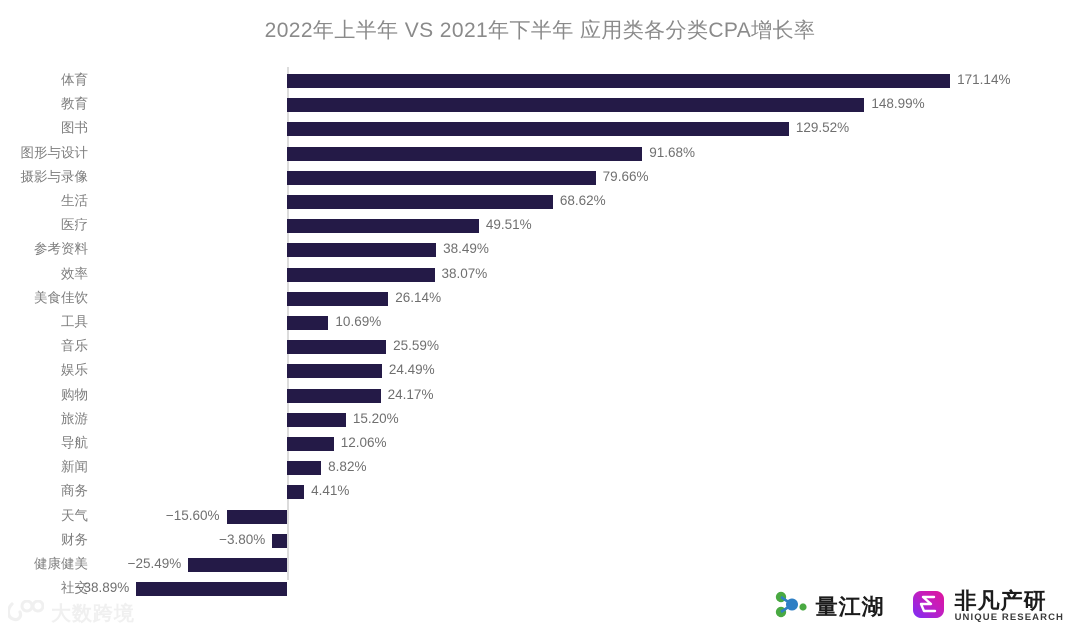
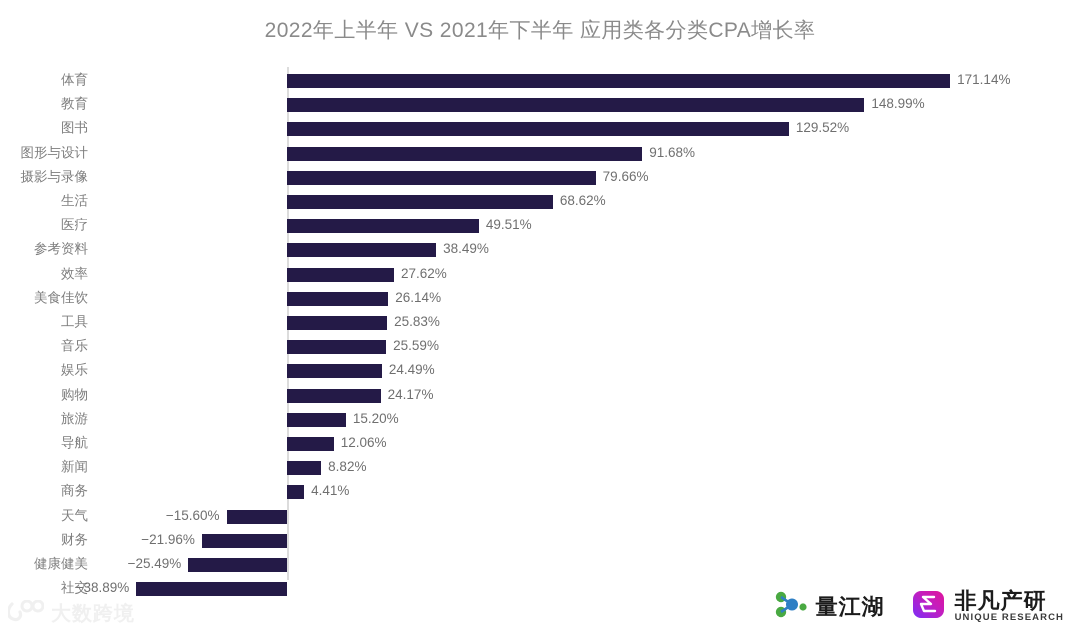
效率: 38.07% -> 27.62%
工具: 10.69% -> 25.83%
财务: −3.80% -> −21.96%
